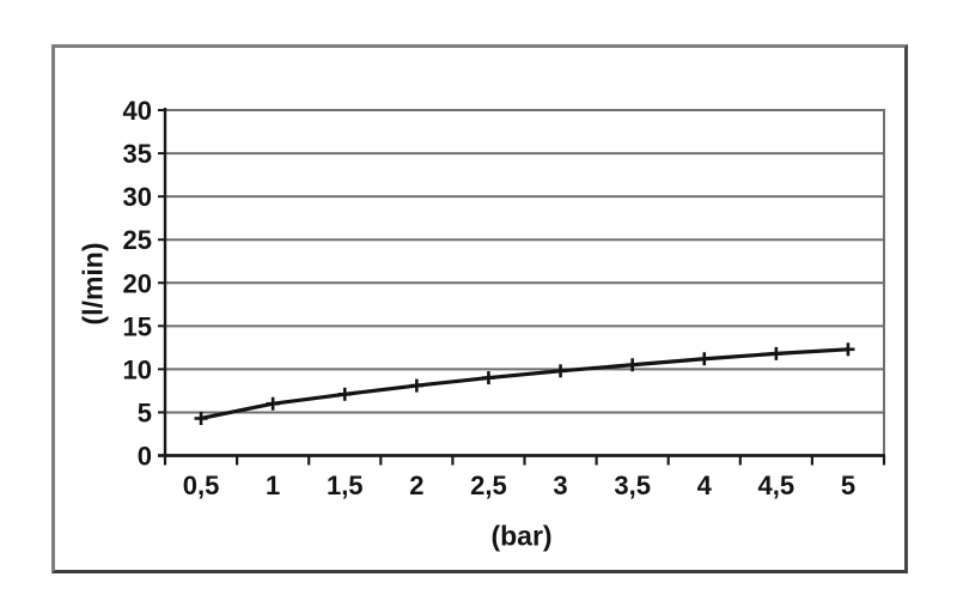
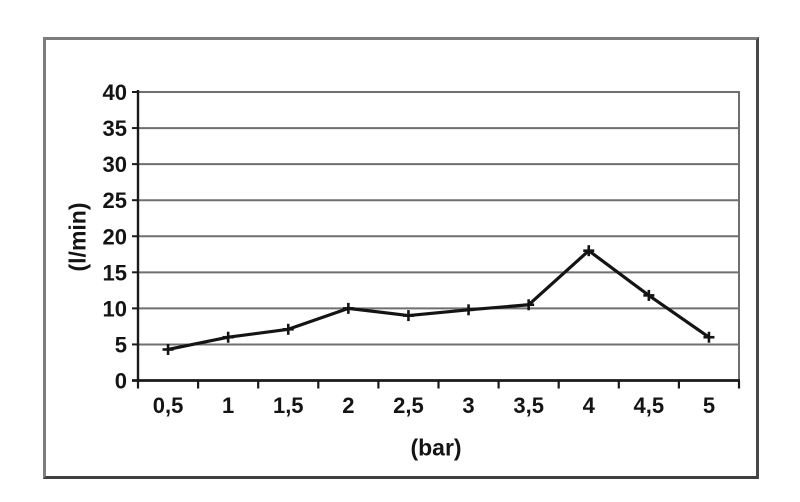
2: 8 -> 10
4: 11 -> 18
5: 12 -> 6
